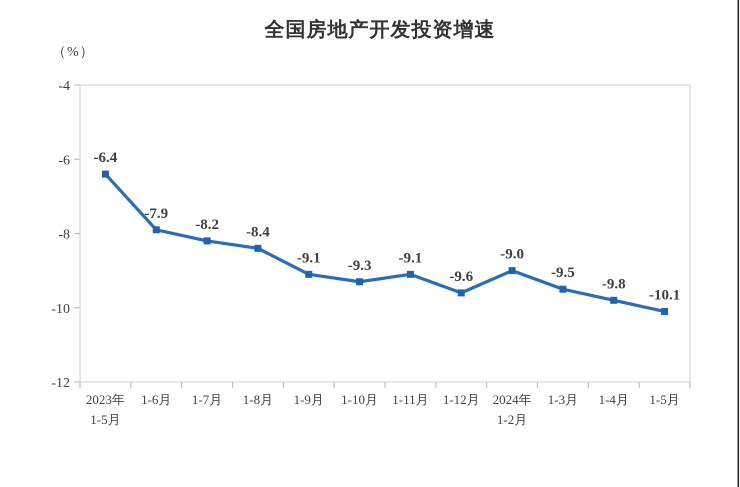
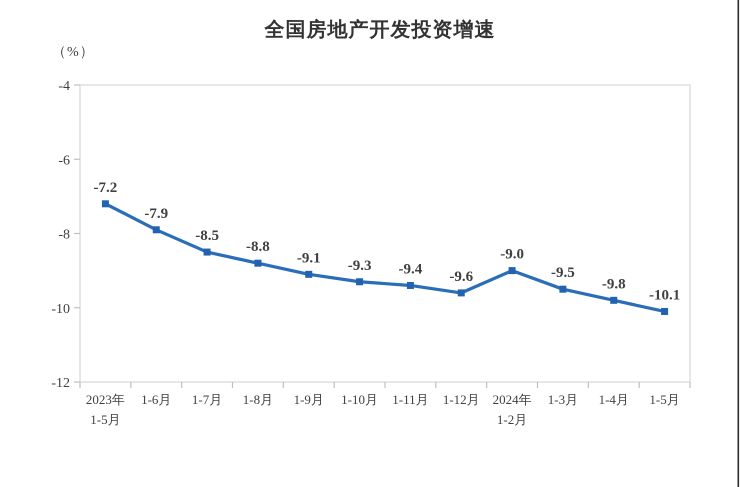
2023年 1-5月: -6.4 -> -7.2
1-7月: -8.2 -> -8.5
1-8月: -8.4 -> -8.8
1-11月: -9.1 -> -9.4
